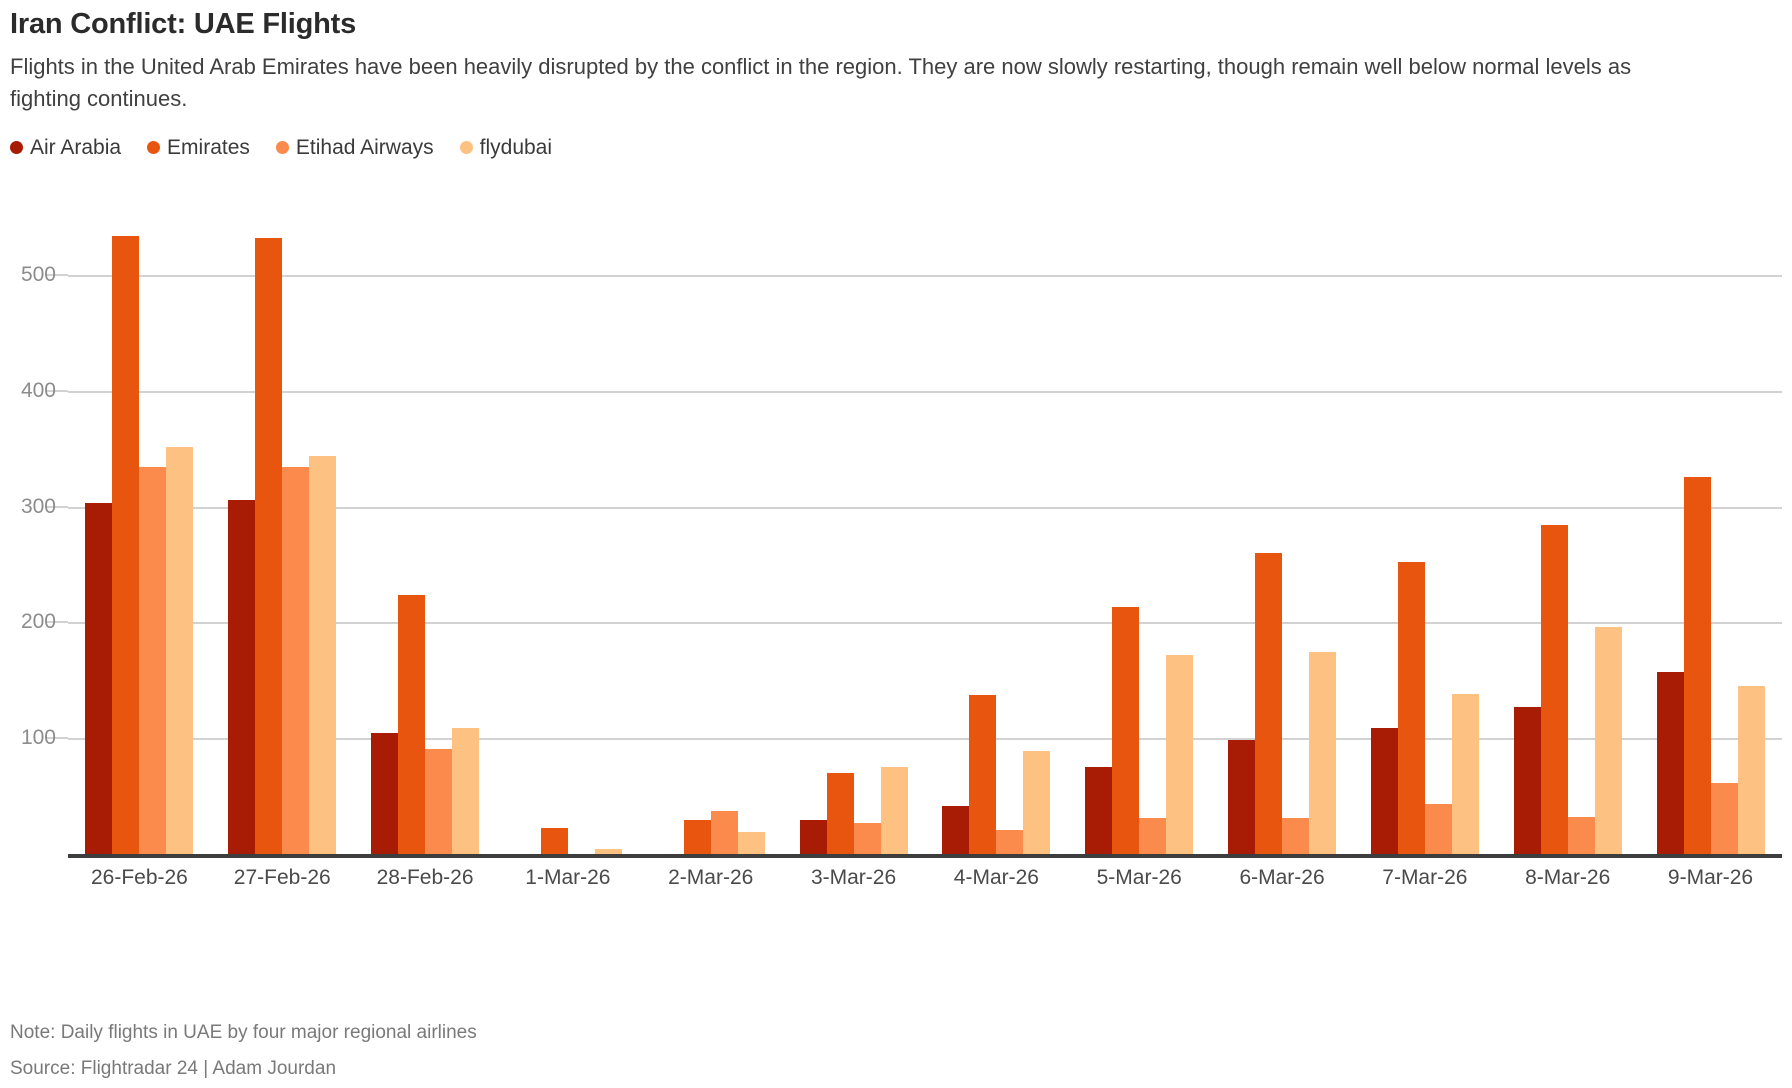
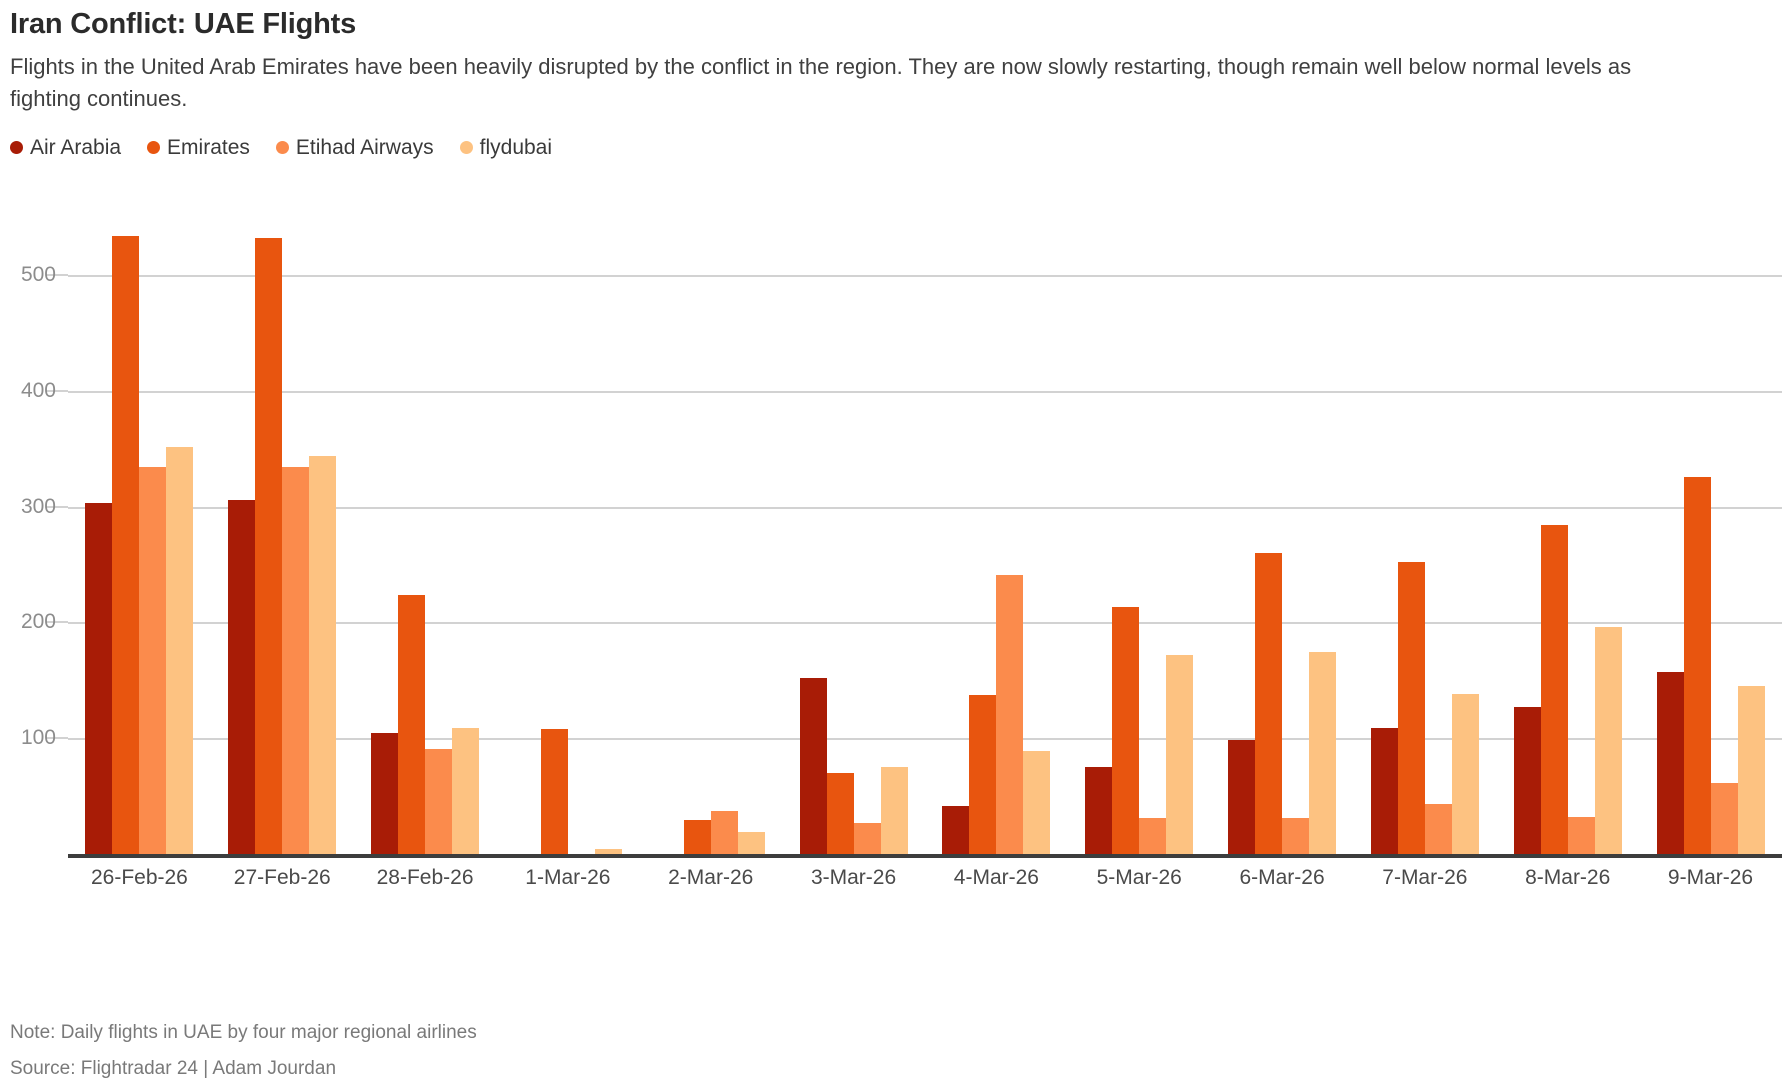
Emirates/1-Mar-26: 22 -> 108
Air Arabia/3-Mar-26: 29 -> 152
Etihad Airways/4-Mar-26: 21 -> 241
